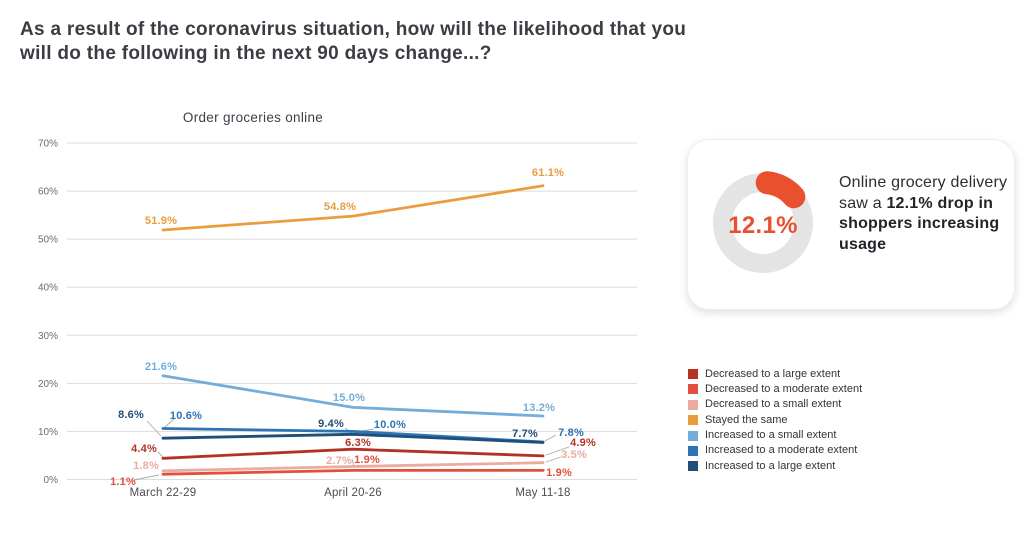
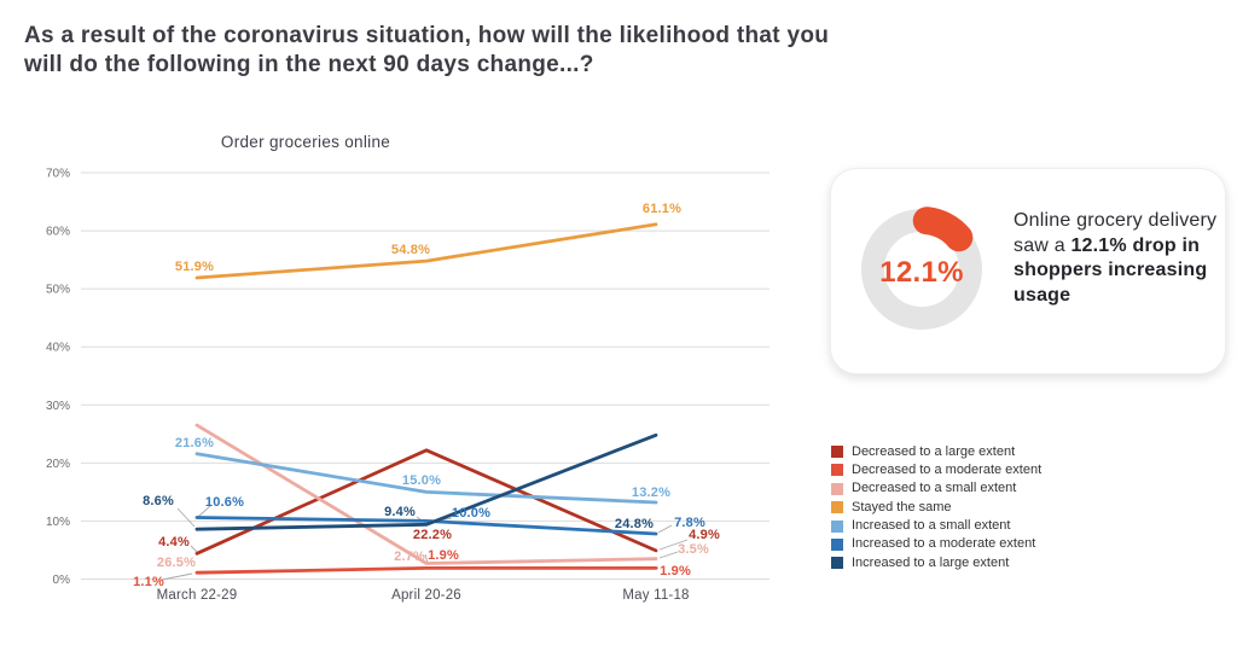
Decreased to a small extent/March 22-29: 1.8% -> 26.5%
Decreased to a large extent/April 20-26: 6.3% -> 22.2%
Increased to a large extent/May 11-18: 7.7% -> 24.8%
